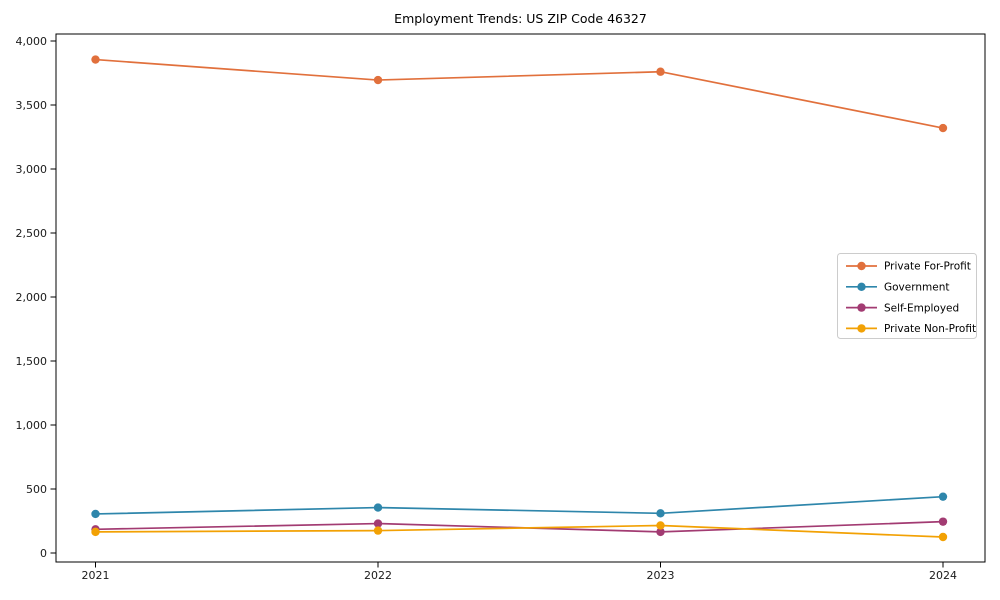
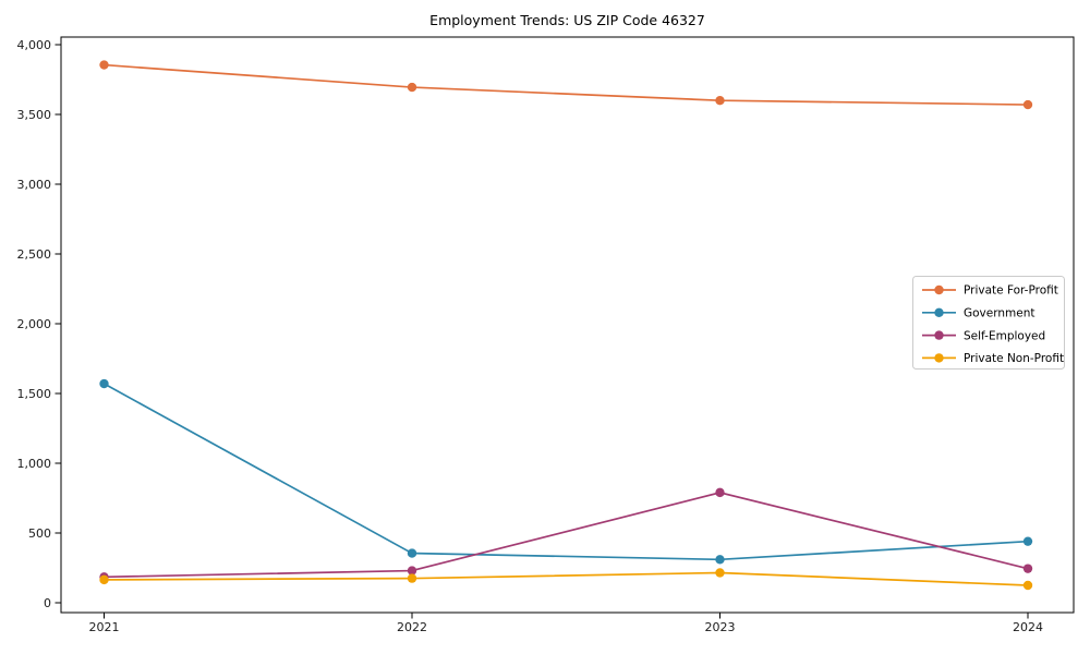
Government/2021: 300 -> 1570
Private For-Profit/2023: 3760 -> 3600
Self-Employed/2023: 160 -> 790
Private For-Profit/2024: 3320 -> 3570
